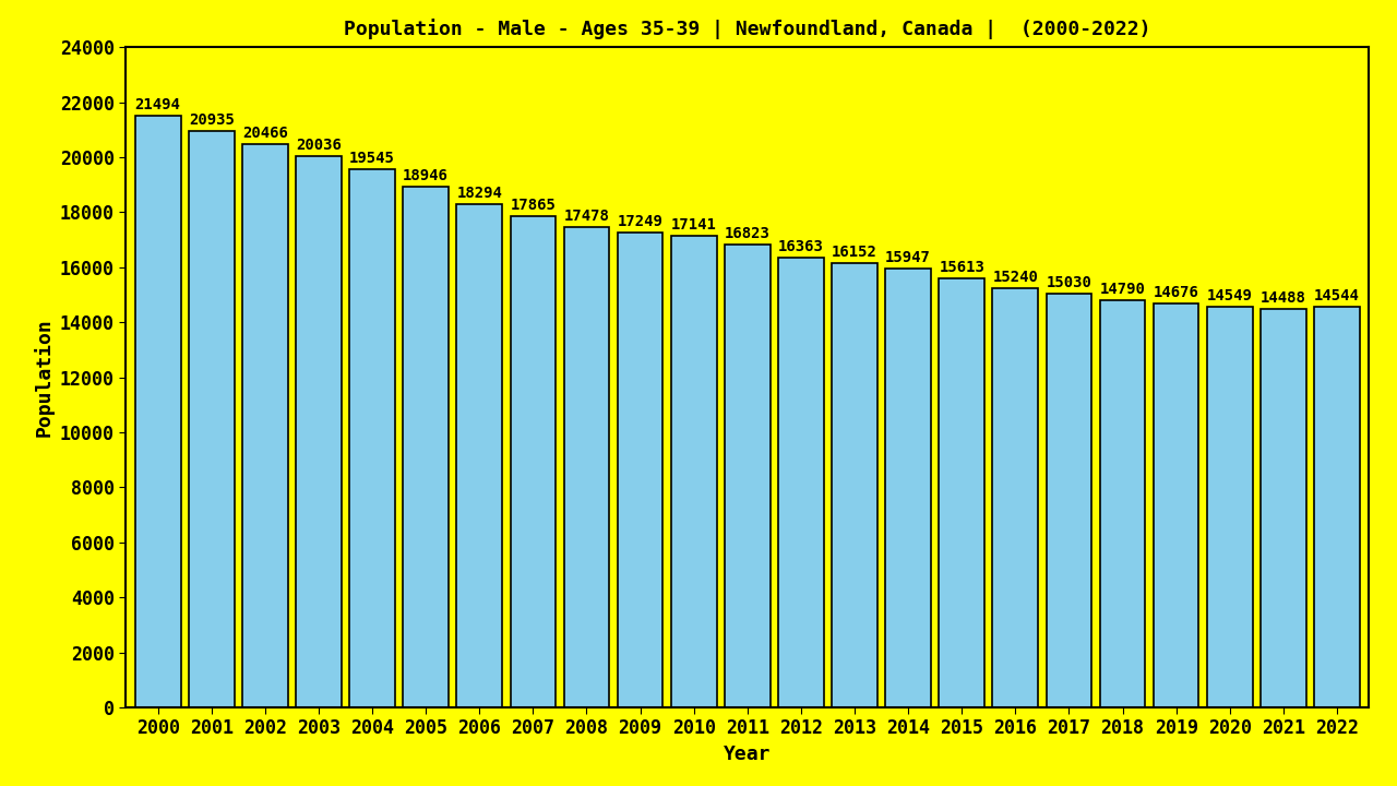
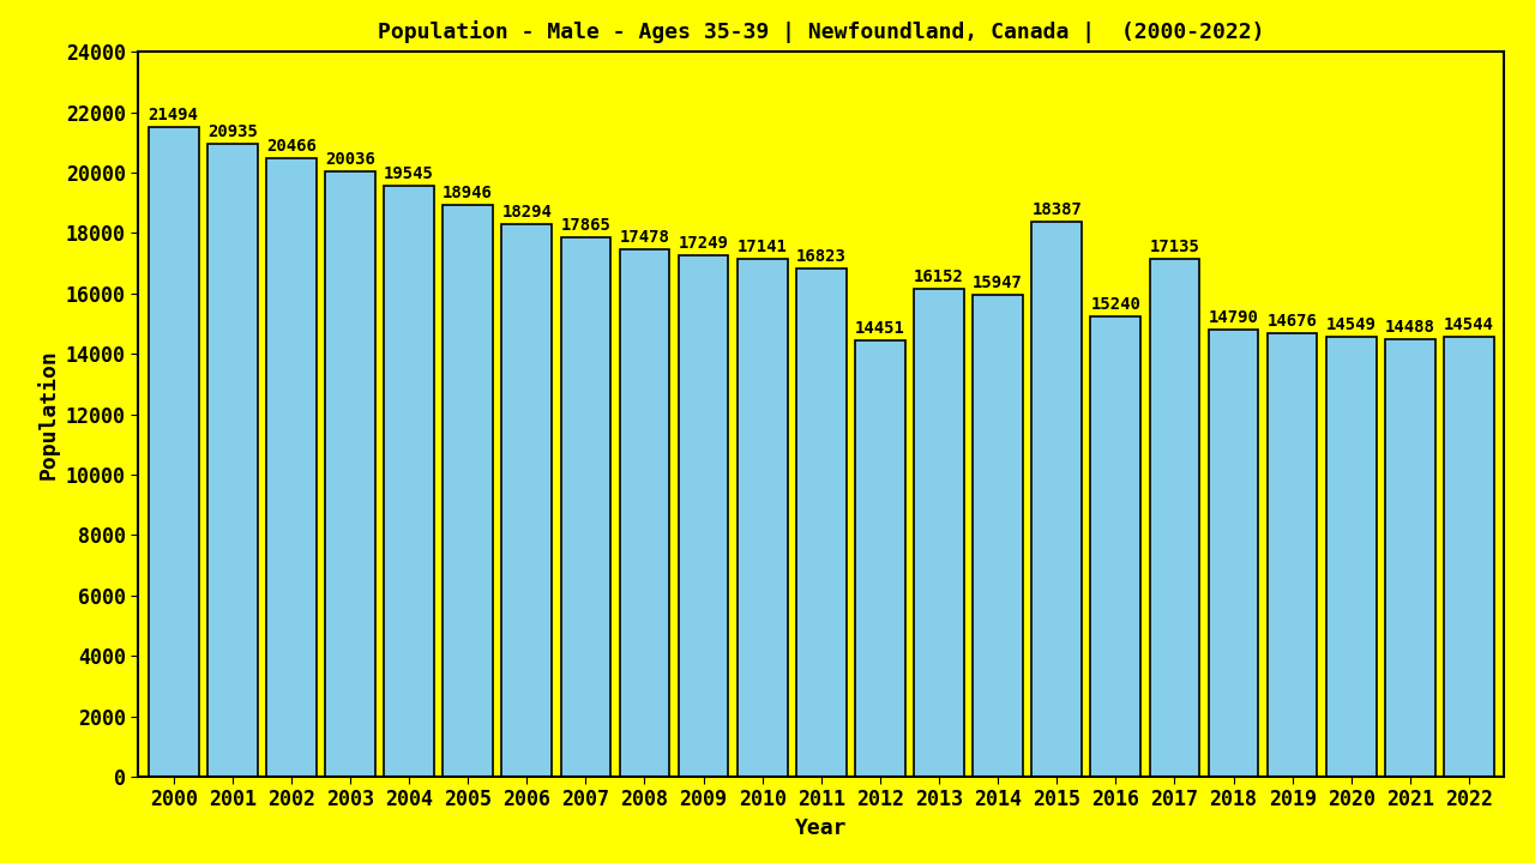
2012: 16363 -> 14451
2015: 15613 -> 18387
2017: 15030 -> 17135
